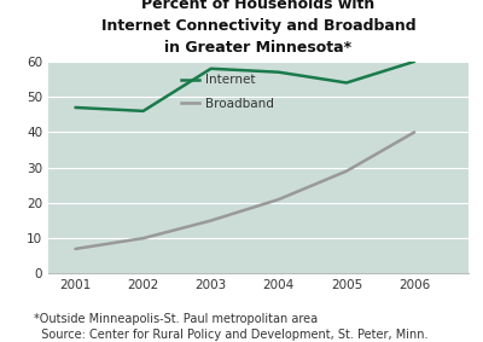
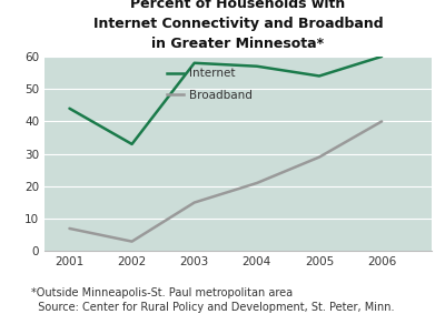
Internet/2001: 47 -> 44
Internet/2002: 46 -> 33
Broadband/2002: 10 -> 3
